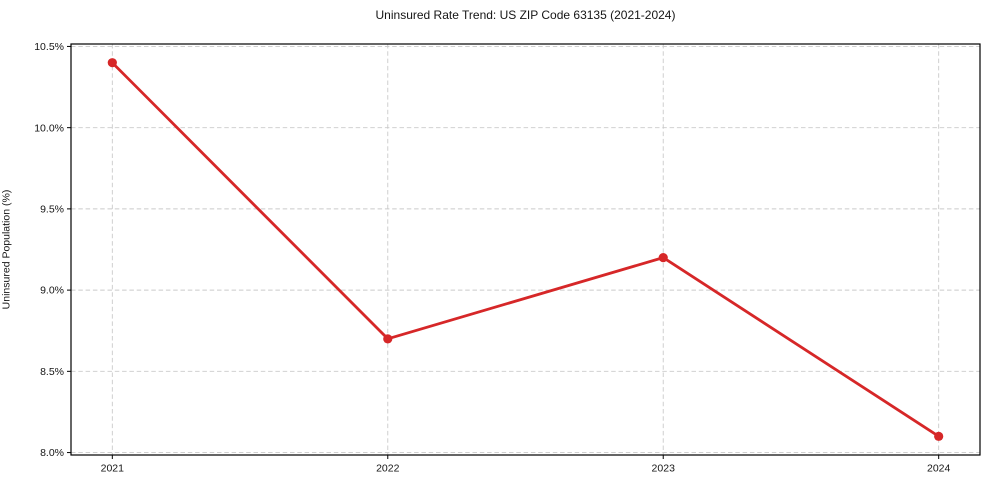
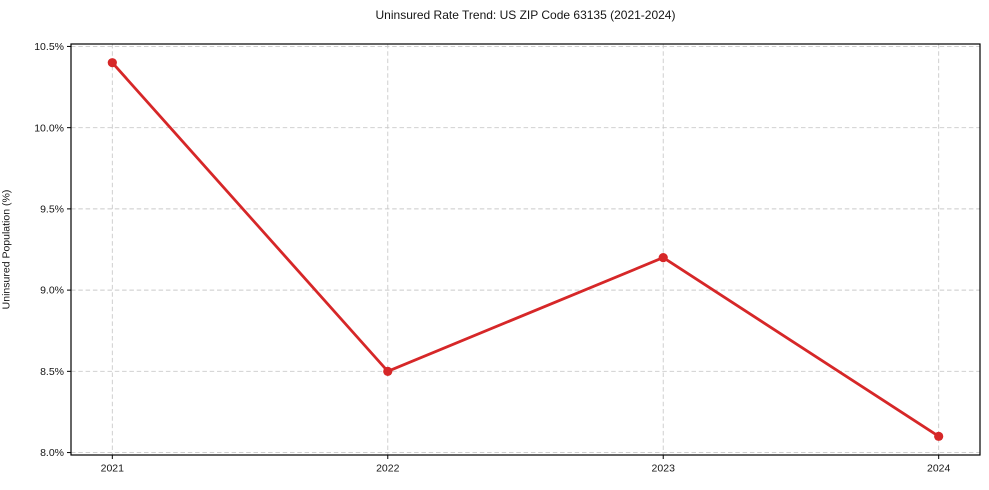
2022: 8.7% -> 8.5%
